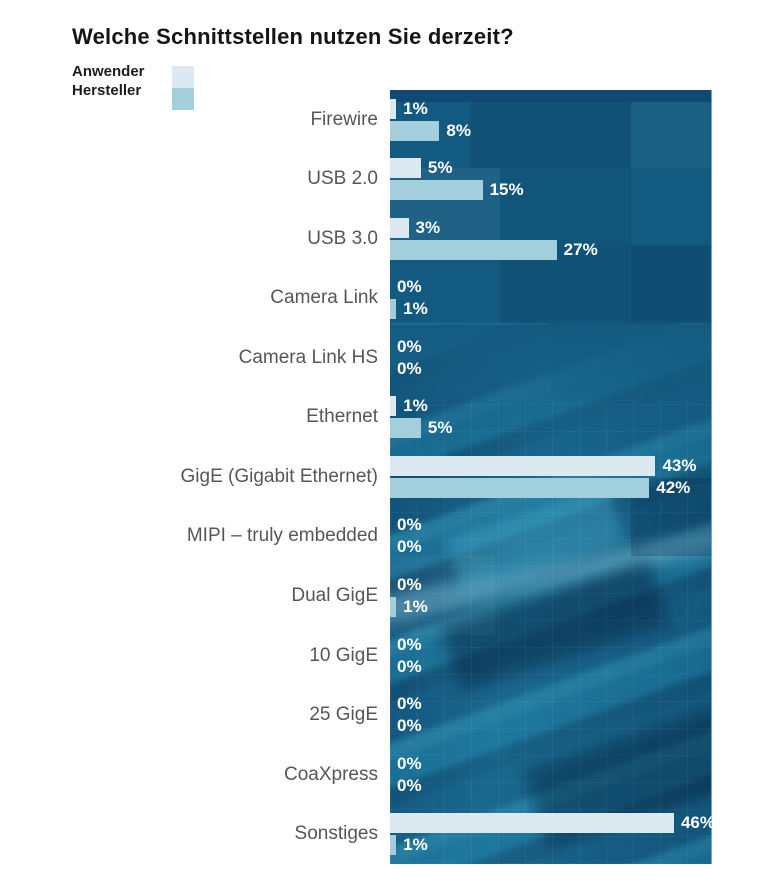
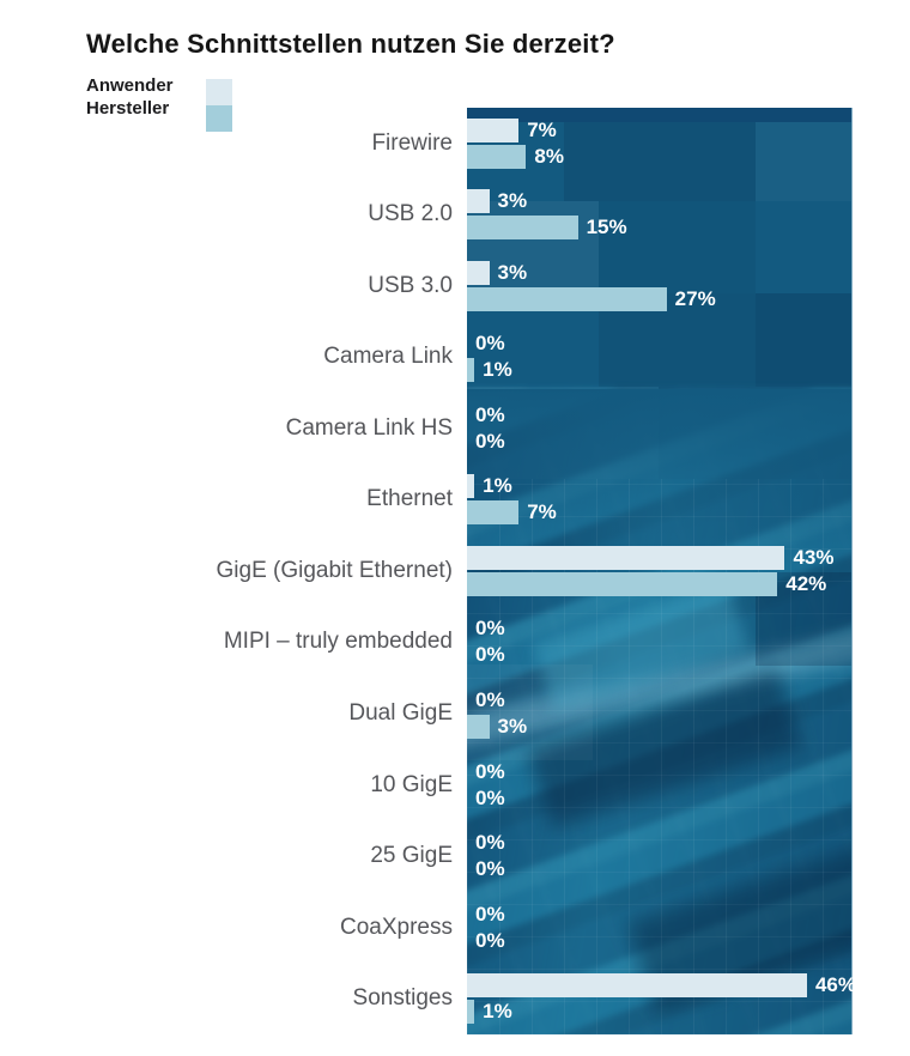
Anwender/Firewire: 1% -> 7%
Anwender/USB 2.0: 5% -> 3%
Hersteller/Ethernet: 5% -> 7%
Hersteller/Dual GigE: 1% -> 3%
